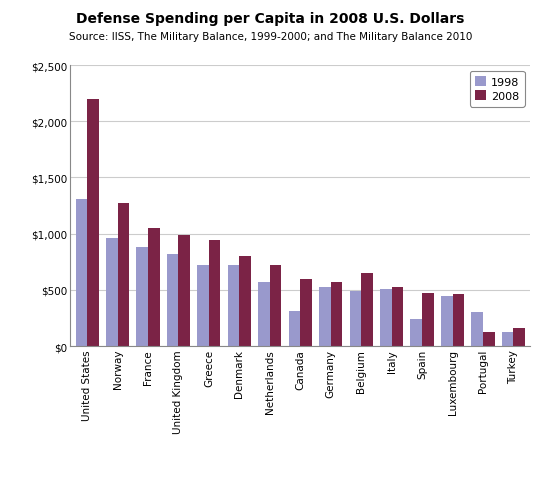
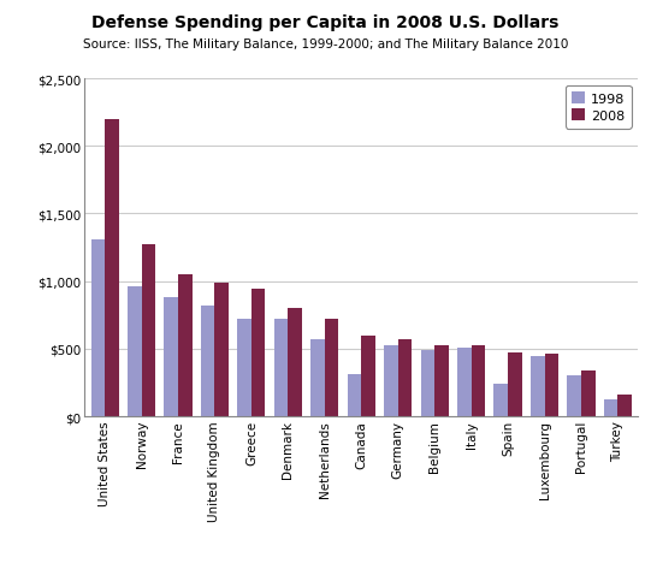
2008/Belgium: $650 -> $530
2008/Portugal: $130 -> $340
